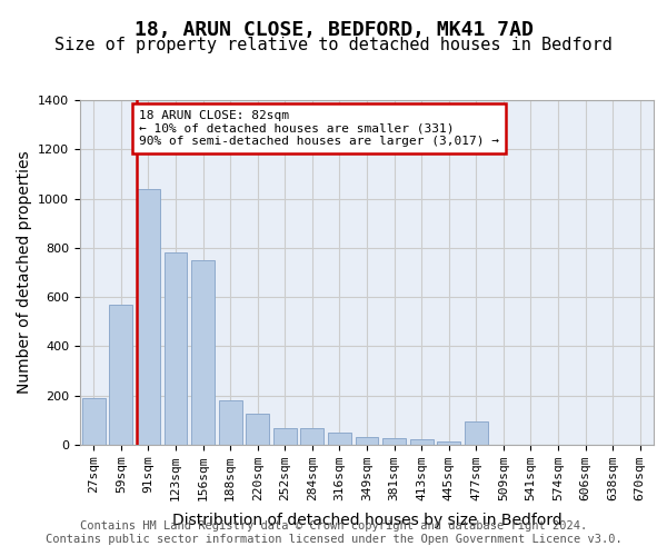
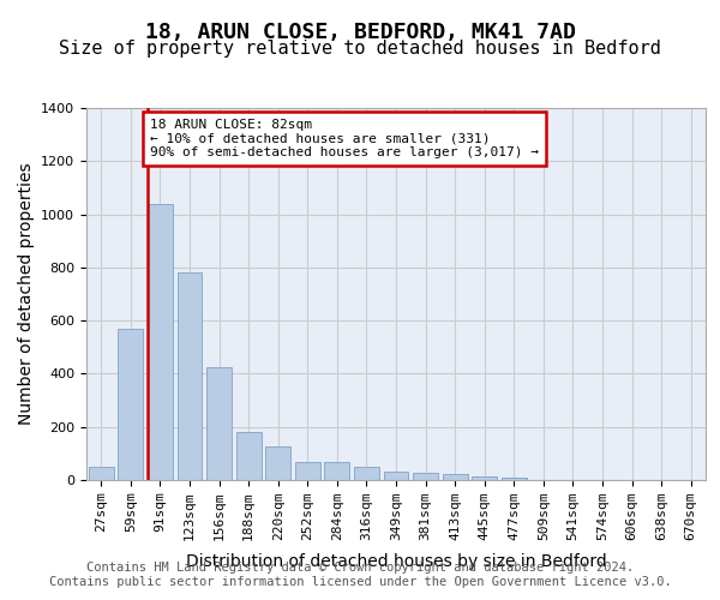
27sqm: 190 -> 50
156sqm: 750 -> 425
477sqm: 95 -> 8
